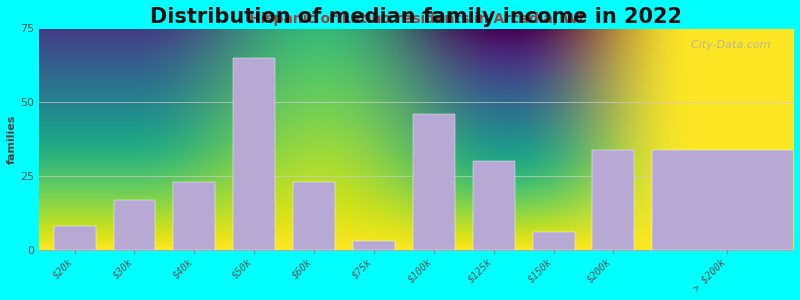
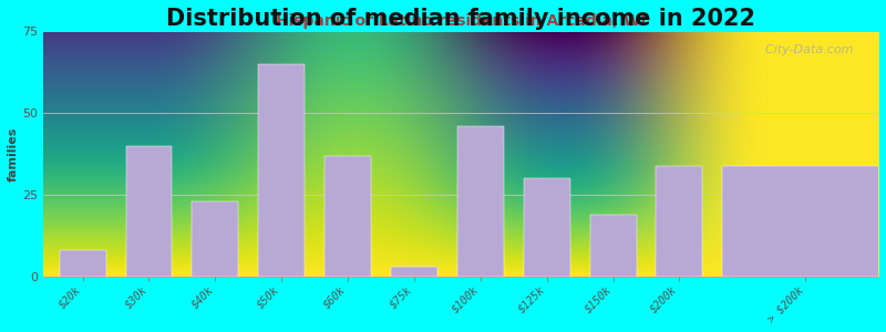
$30k: 17 -> 40
$60k: 23 -> 37
$150k: 6 -> 19
